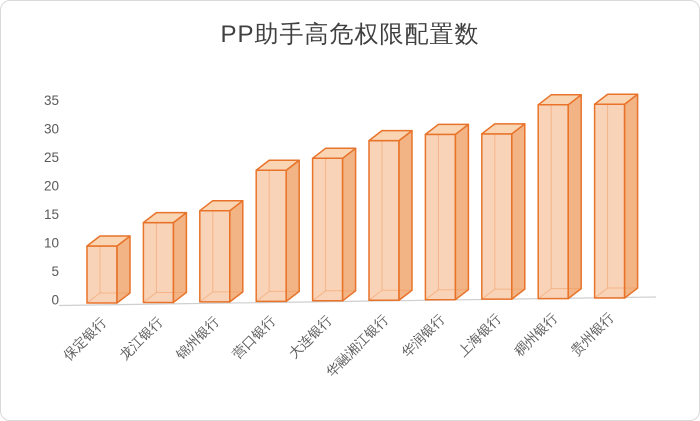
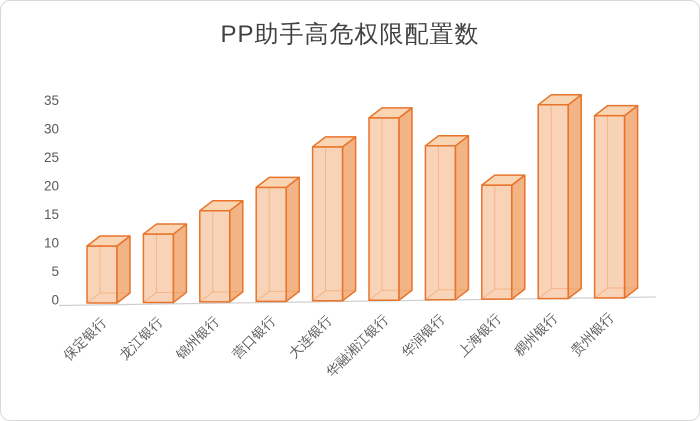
龙江银行: 14 -> 12
营口银行: 23 -> 20
大连银行: 25 -> 27
华融湘江银行: 28 -> 32
华润银行: 29 -> 27
上海银行: 29 -> 20
贵州银行: 34 -> 32
